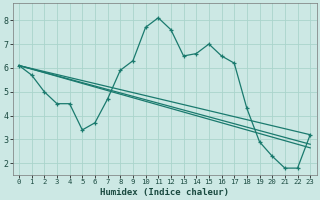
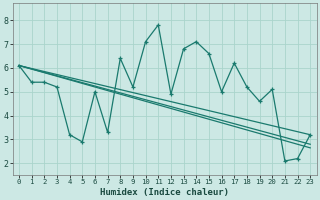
1: 5.7 -> 5.4
2: 5.0 -> 5.4
3: 4.5 -> 5.2
4: 4.5 -> 3.2
5: 3.4 -> 2.9
6: 3.7 -> 5.0
7: 4.7 -> 3.3
8: 5.9 -> 6.4
9: 6.3 -> 5.2
10: 7.7 -> 7.1
11: 8.1 -> 7.8
12: 7.6 -> 4.9
13: 6.5 -> 6.8
14: 6.6 -> 7.1
15: 7.0 -> 6.6
16: 6.5 -> 5.0
18: 4.3 -> 5.2
19: 2.9 -> 4.6
20: 2.3 -> 5.1
21: 1.8 -> 2.1
22: 1.8 -> 2.2
